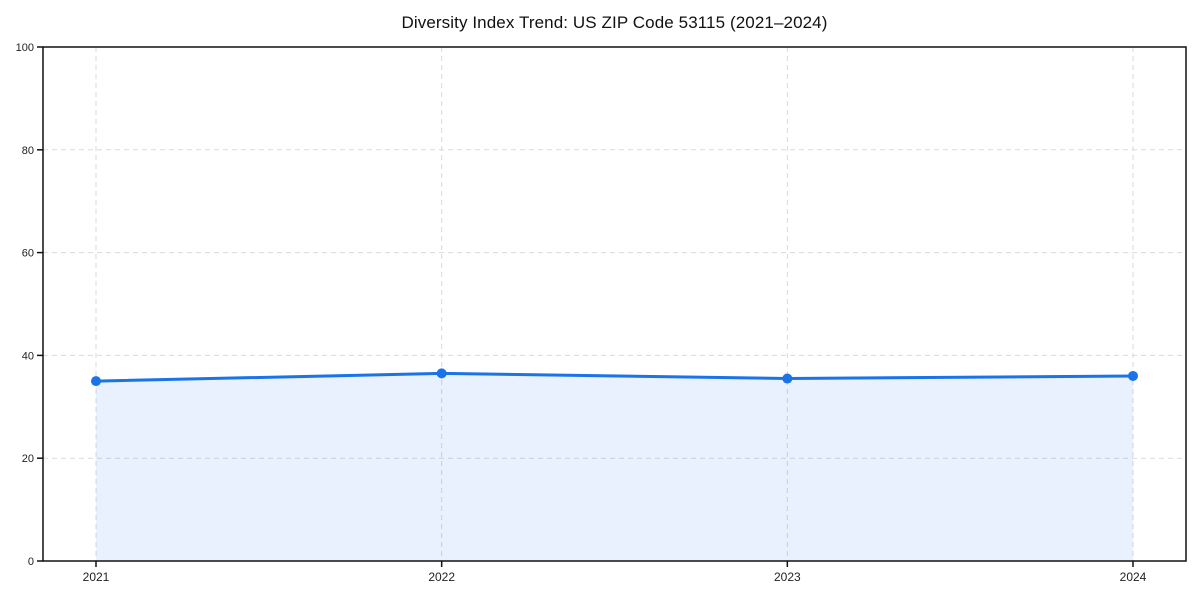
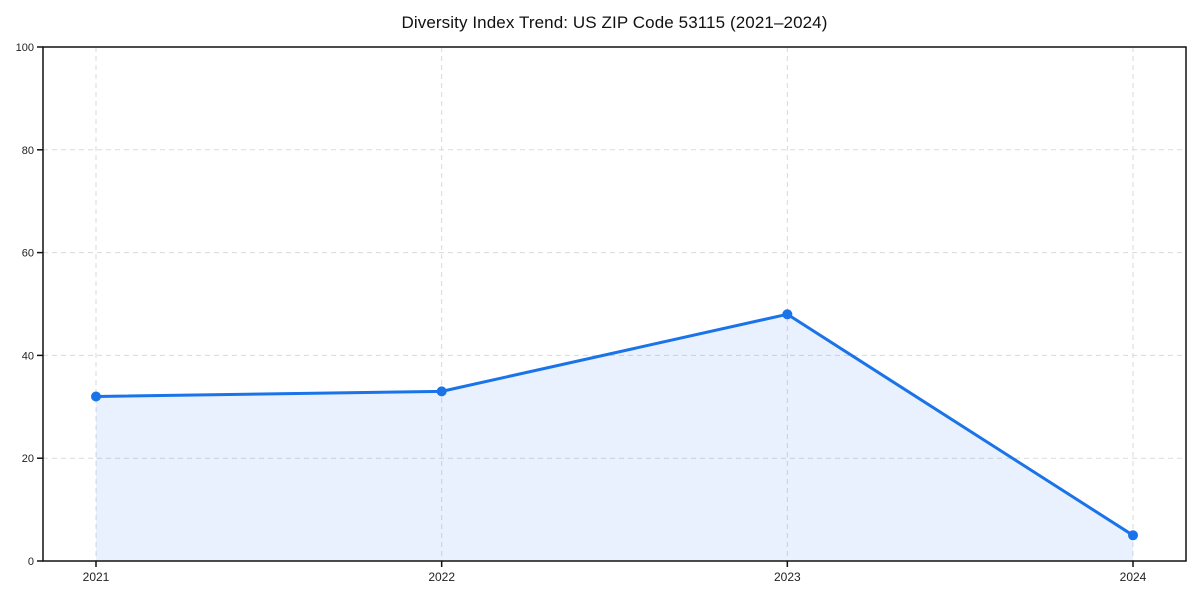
2021: 35 -> 32
2022: 36 -> 33
2023: 36 -> 48
2024: 36 -> 5
